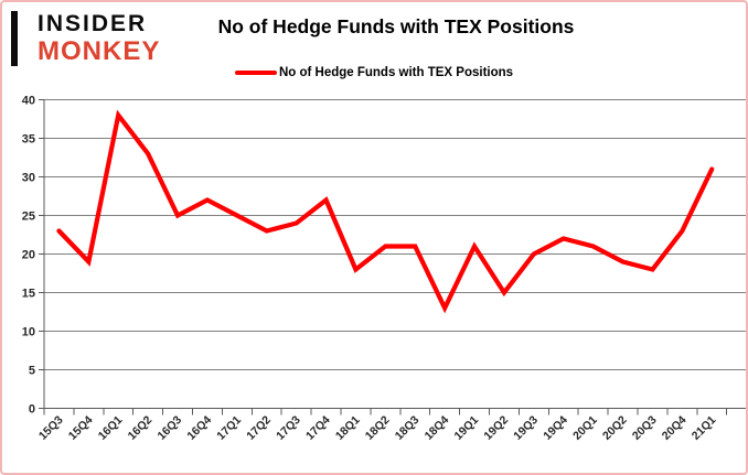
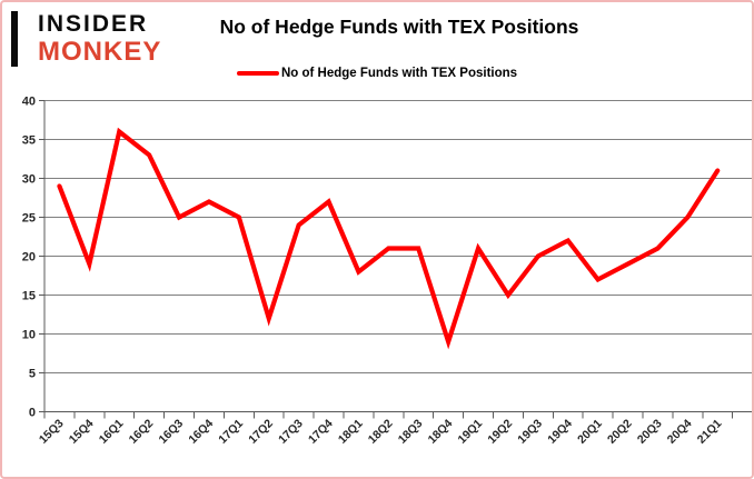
15Q3: 23 -> 29
16Q1: 38 -> 36
17Q2: 23 -> 12
18Q4: 13 -> 9
20Q1: 21 -> 17
20Q3: 18 -> 21
20Q4: 23 -> 25
